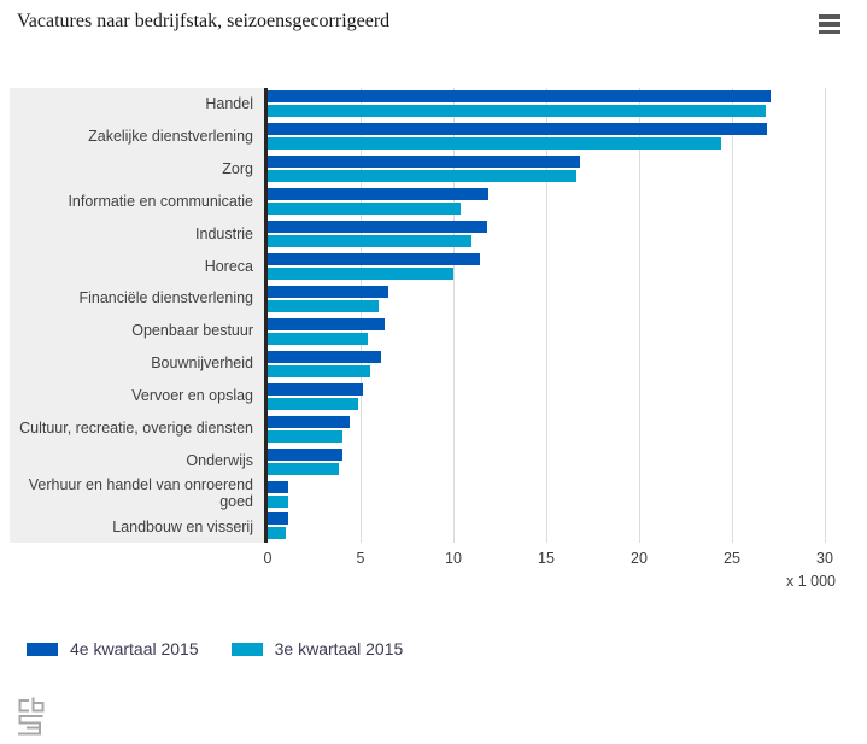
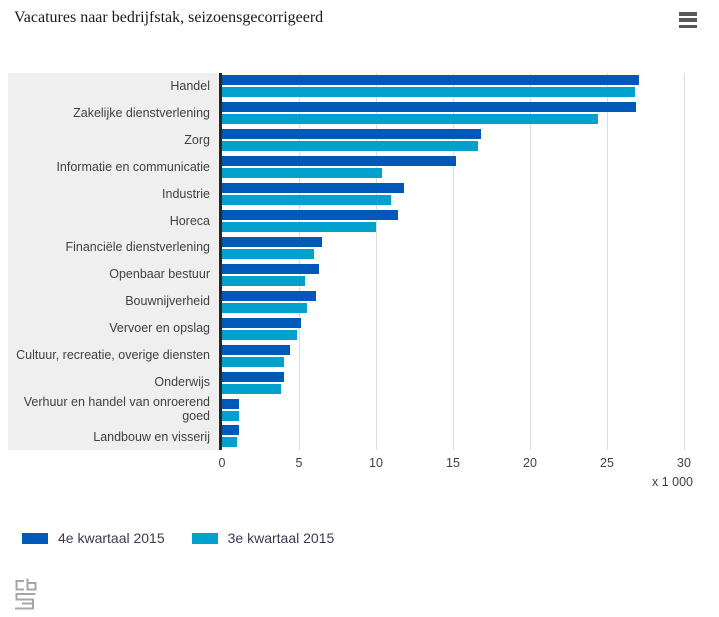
4e kwartaal 2015/Informatie en communicatie: 11.9 -> 15.2
